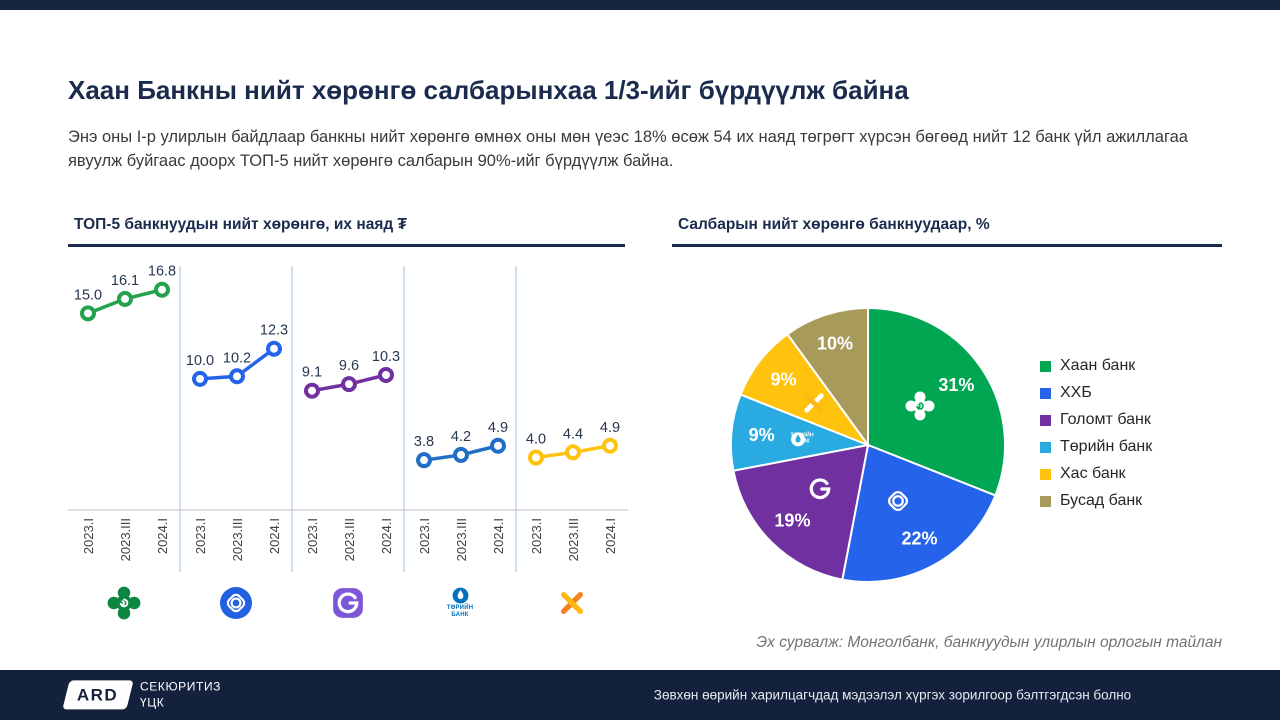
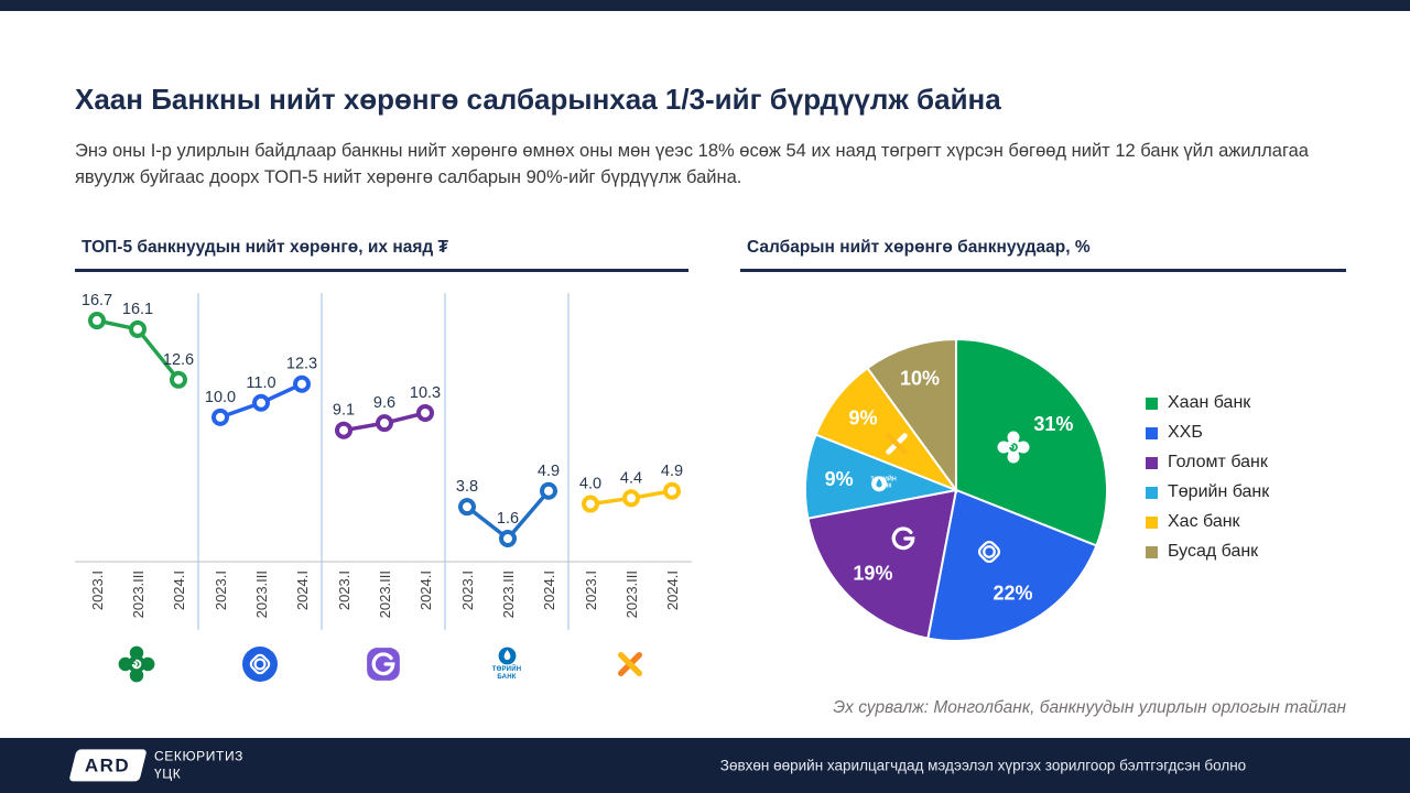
ТОП-5 банкнуудын нийт хөрөнгө, их наяд ₮/Хаан банк/2023.I: 15.0 -> 16.7
ТОП-5 банкнуудын нийт хөрөнгө, их наяд ₮/ХХБ/2023.III: 10.2 -> 11.0
ТОП-5 банкнуудын нийт хөрөнгө, их наяд ₮/Төрийн банк/2023.III: 4.2 -> 1.6
ТОП-5 банкнуудын нийт хөрөнгө, их наяд ₮/Хаан банк/2024.I: 16.8 -> 12.6
